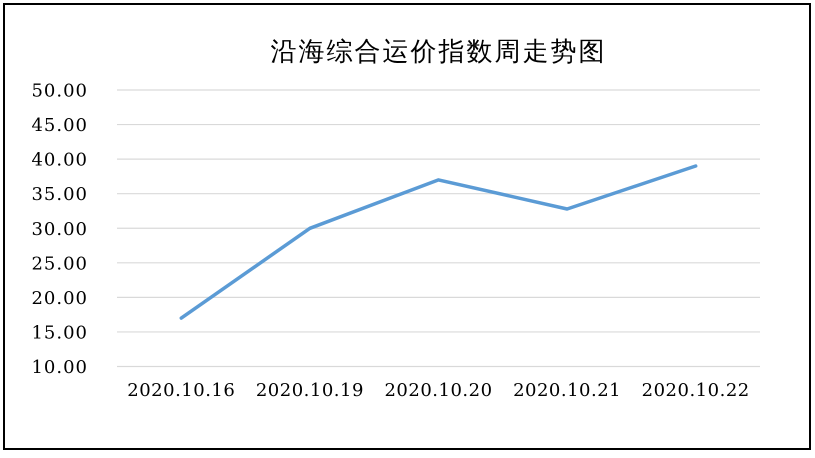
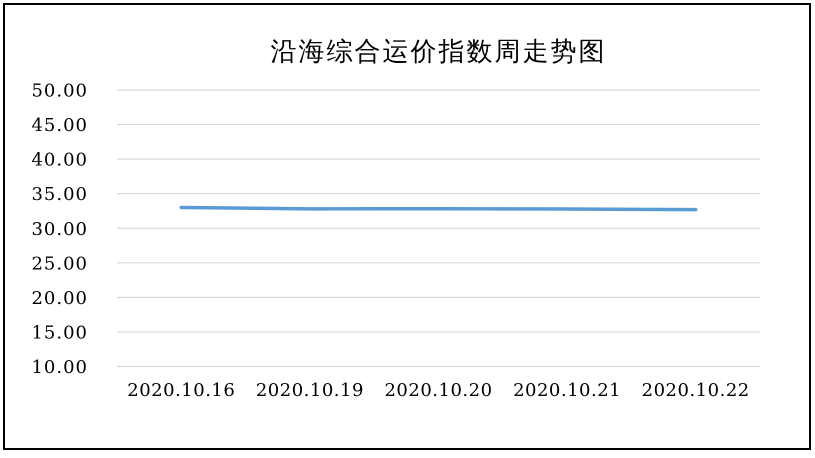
2020.10.16: 17 -> 33
2020.10.19: 30 -> 33
2020.10.20: 37 -> 33
2020.10.22: 39 -> 33
